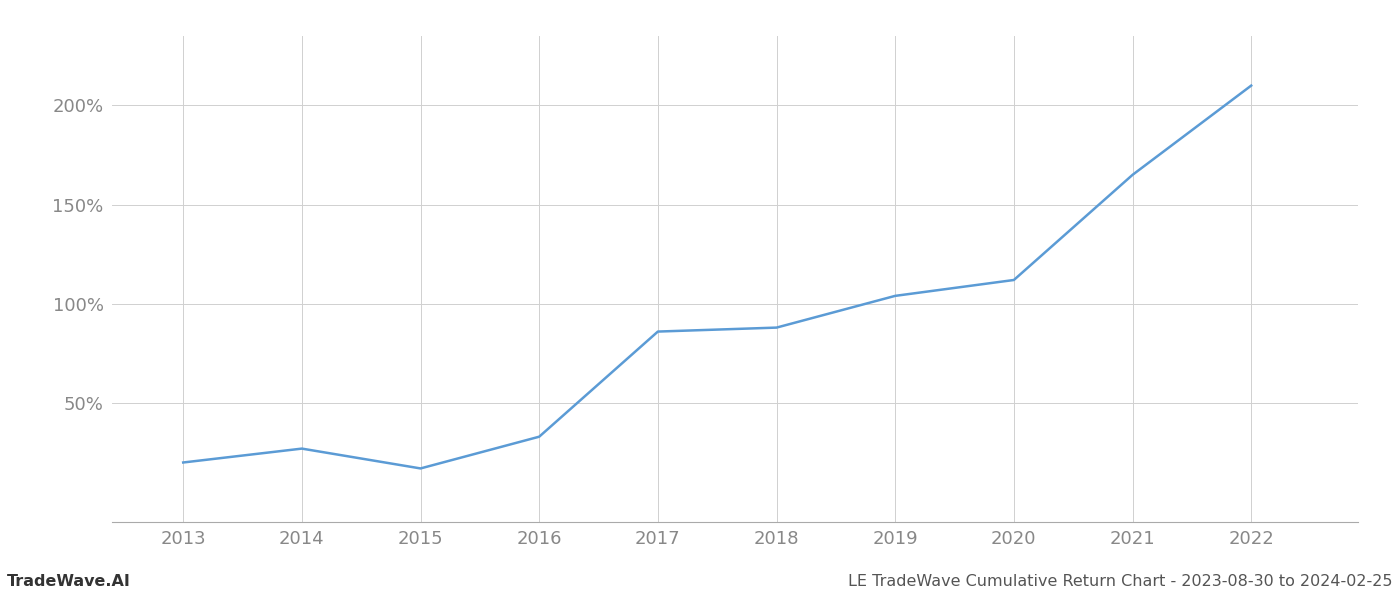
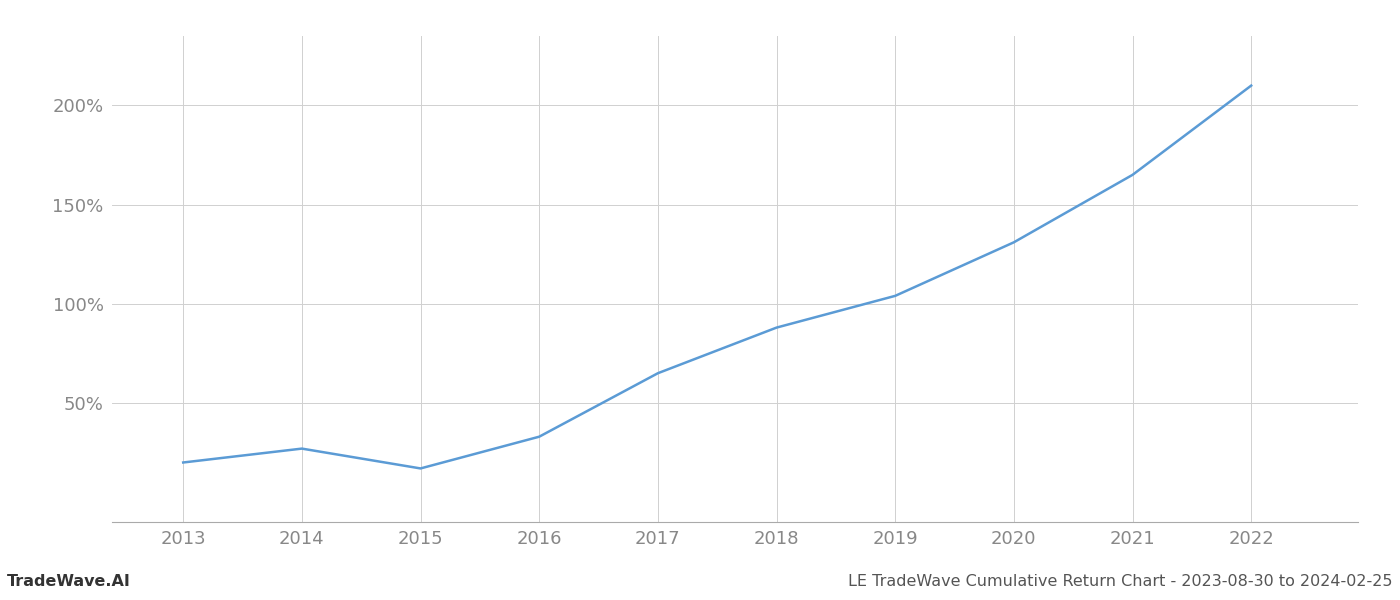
2017: 86% -> 65%
2020: 112% -> 131%
